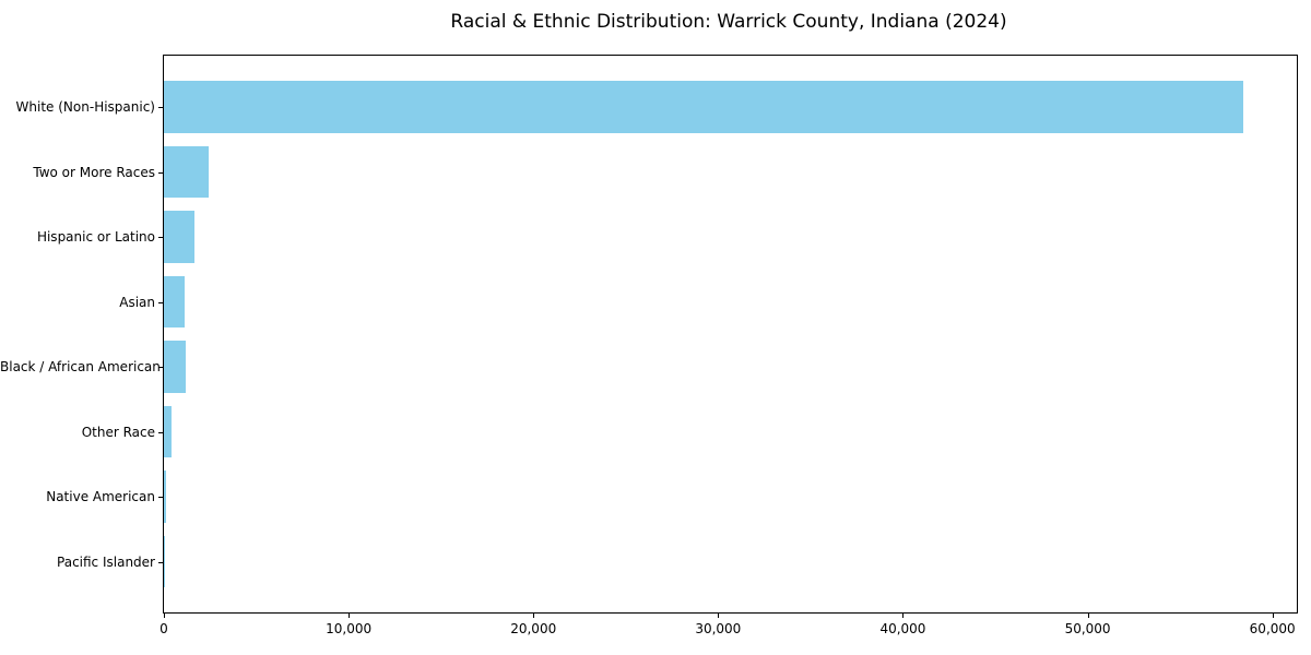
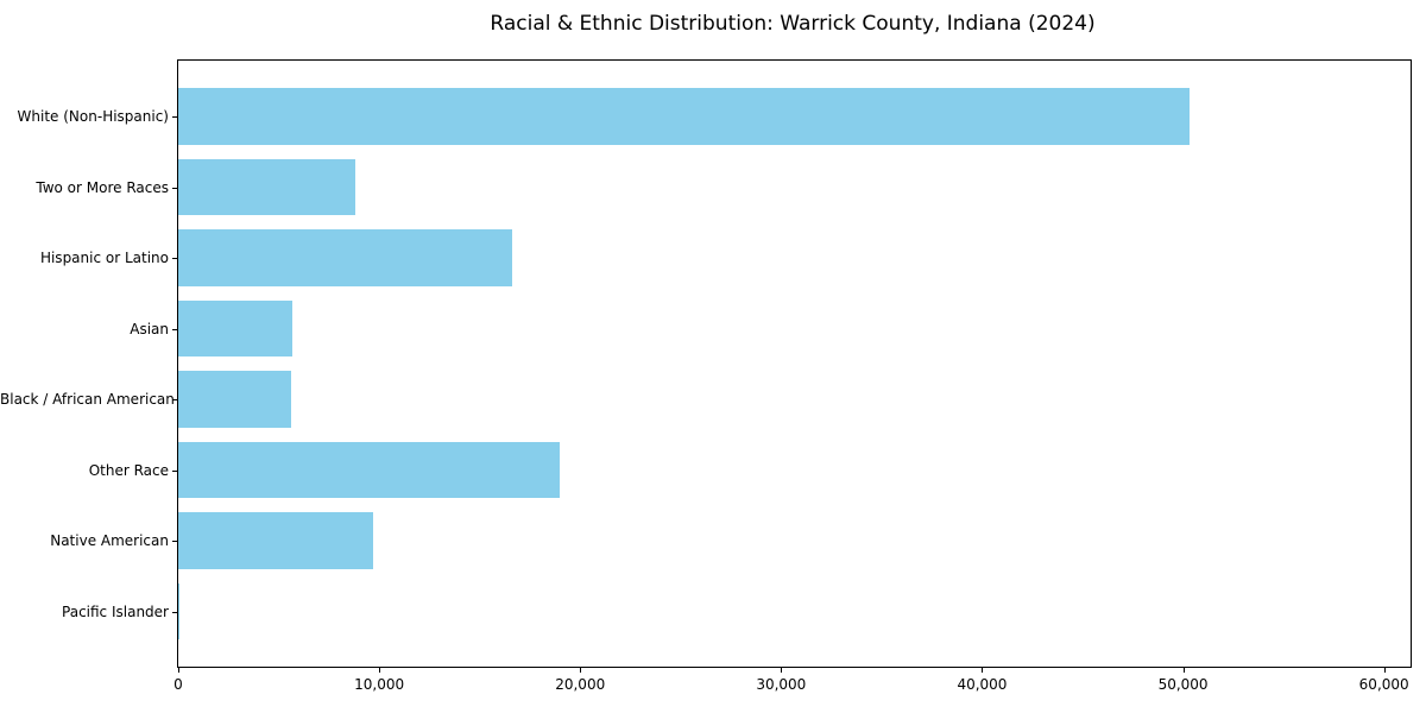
White (Non-Hispanic): 58400 -> 50300
Two or More Races: 2400 -> 8800
Hispanic or Latino: 1600 -> 16600
Asian: 1100 -> 5700
Black / African American: 1200 -> 5600
Other Race: 400 -> 19000
Native American: 100 -> 9700
